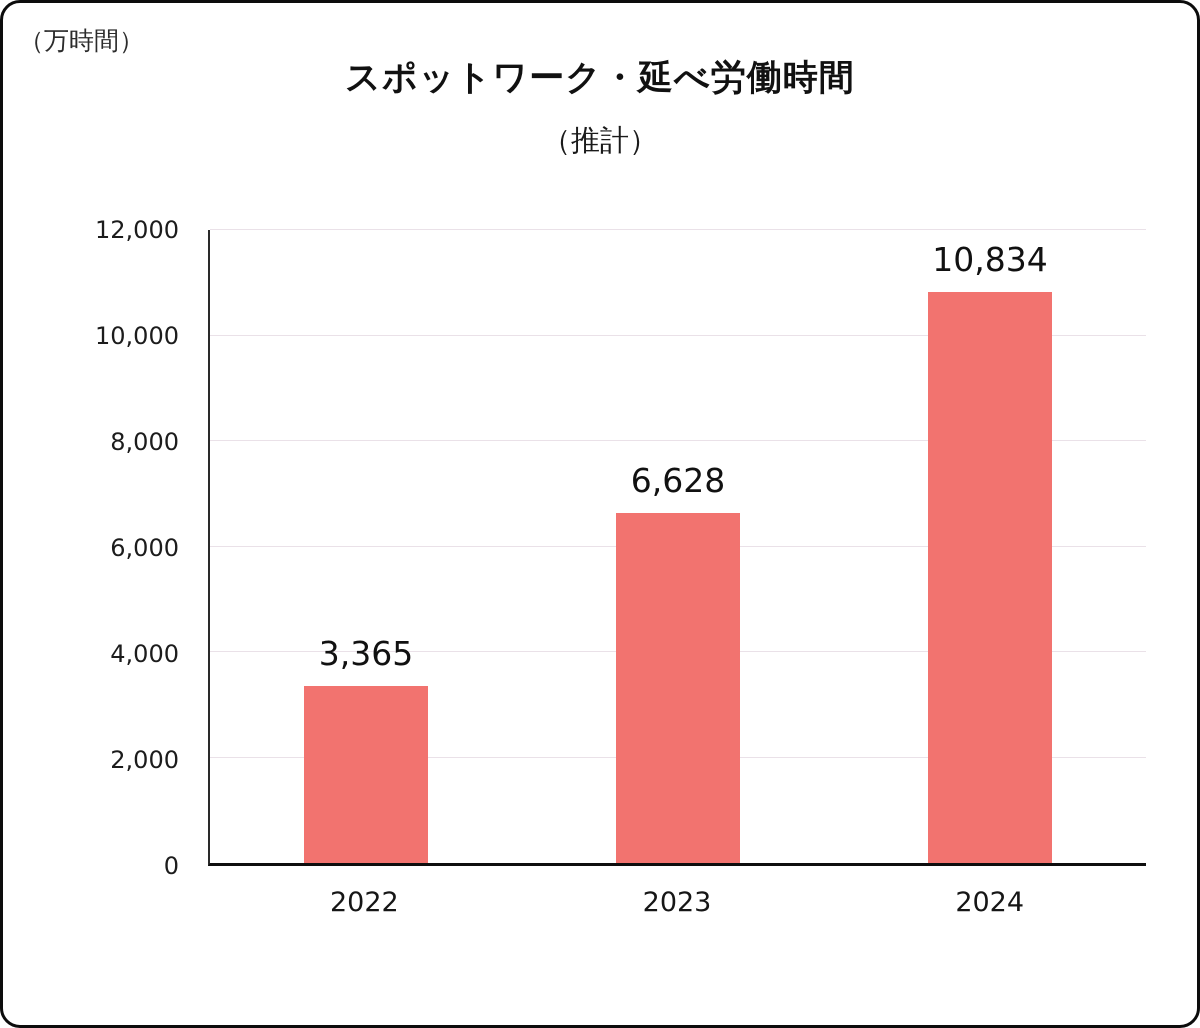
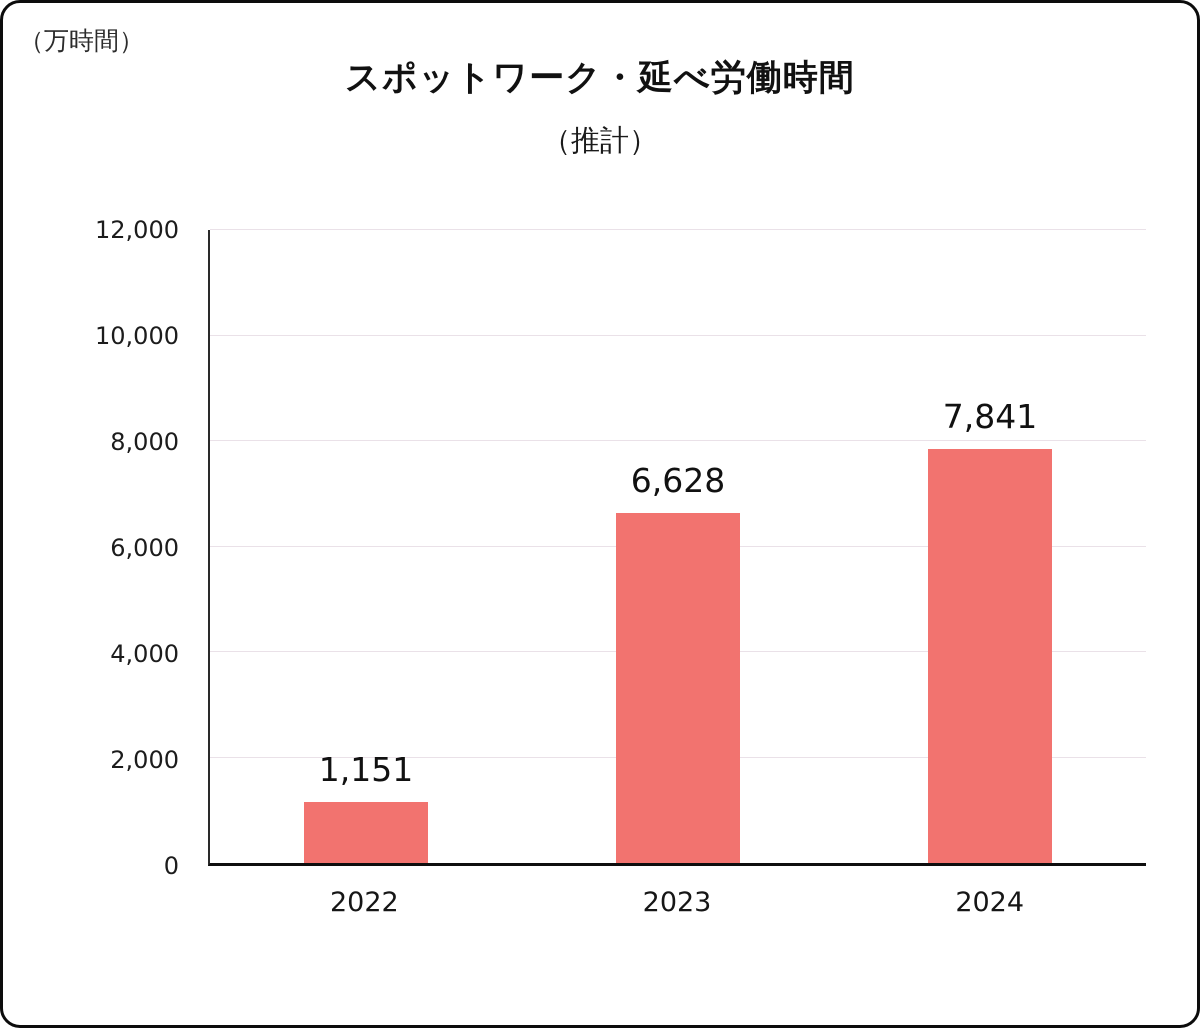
2022: 3,365 -> 1,151
2024: 10,834 -> 7,841
